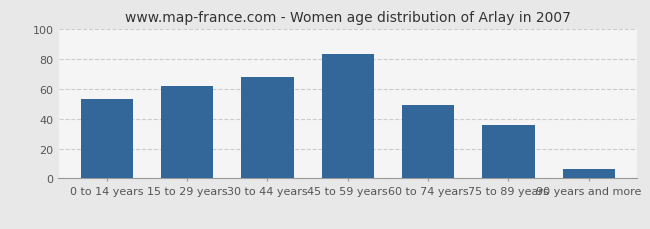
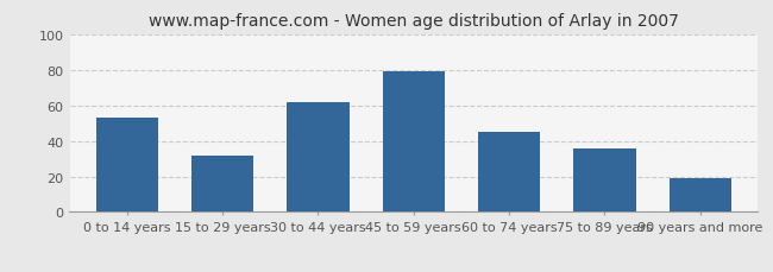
15 to 29 years: 62 -> 32
30 to 44 years: 68 -> 62
45 to 59 years: 83 -> 79
60 to 74 years: 49 -> 45
90 years and more: 6 -> 19
